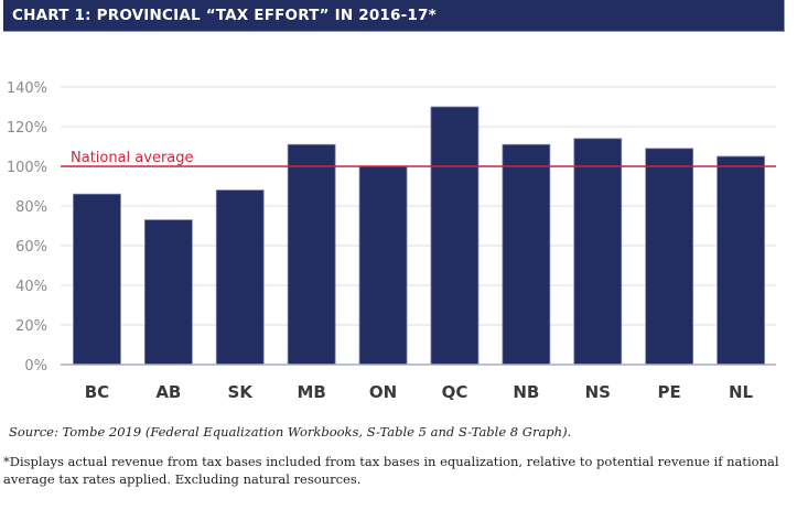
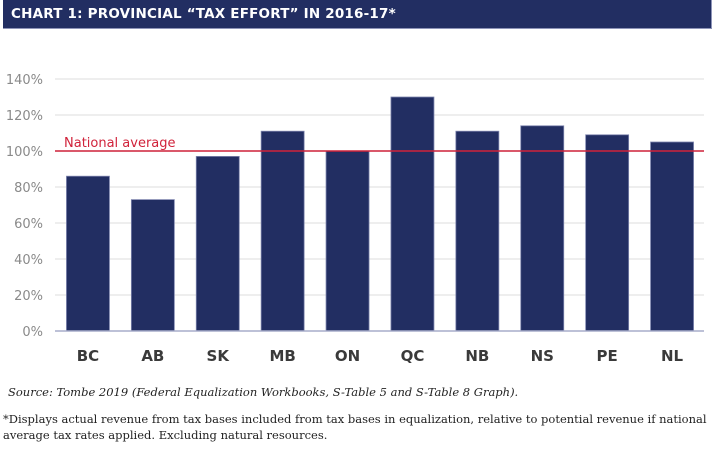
SK: 88% -> 97%
